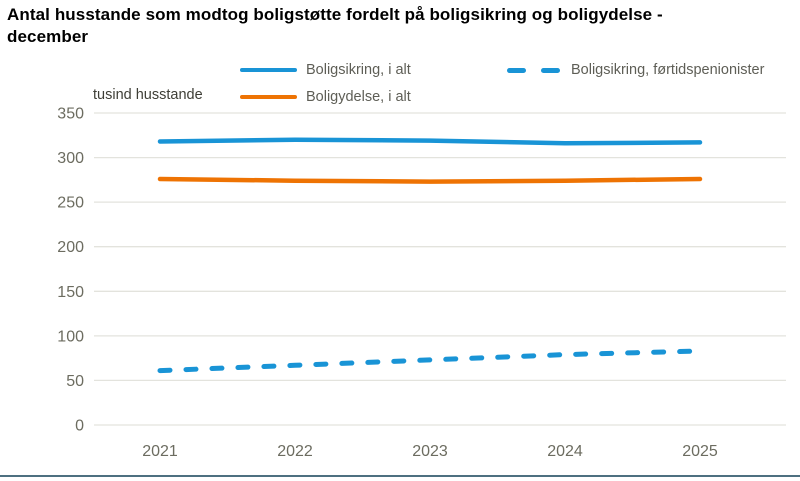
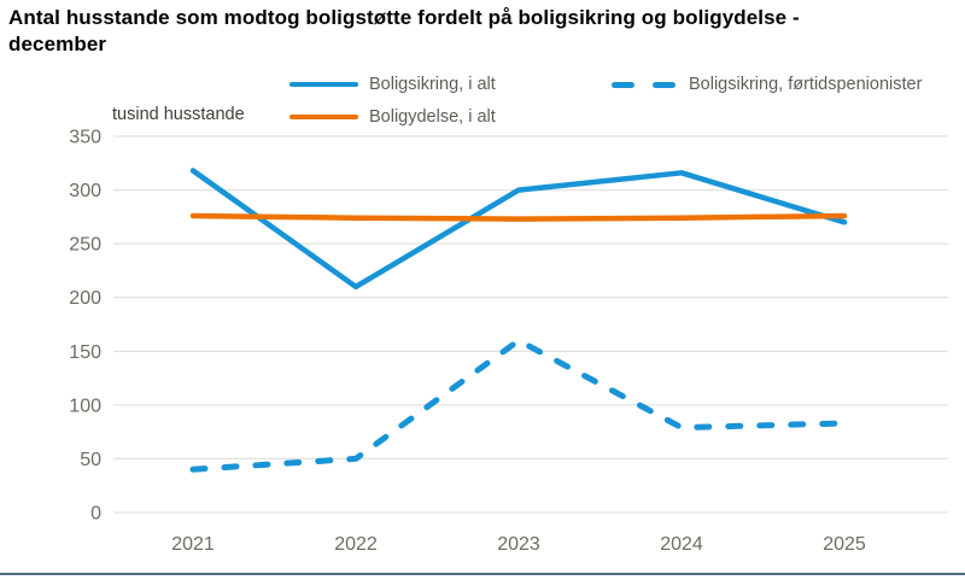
Boligsikring, førtidspenionister/2021: 60 -> 40
Boligsikring, i alt/2022: 320 -> 210
Boligsikring, førtidspenionister/2022: 70 -> 50
Boligsikring, i alt/2023: 320 -> 300
Boligsikring, førtidspenionister/2023: 70 -> 160
Boligsikring, i alt/2025: 320 -> 270
